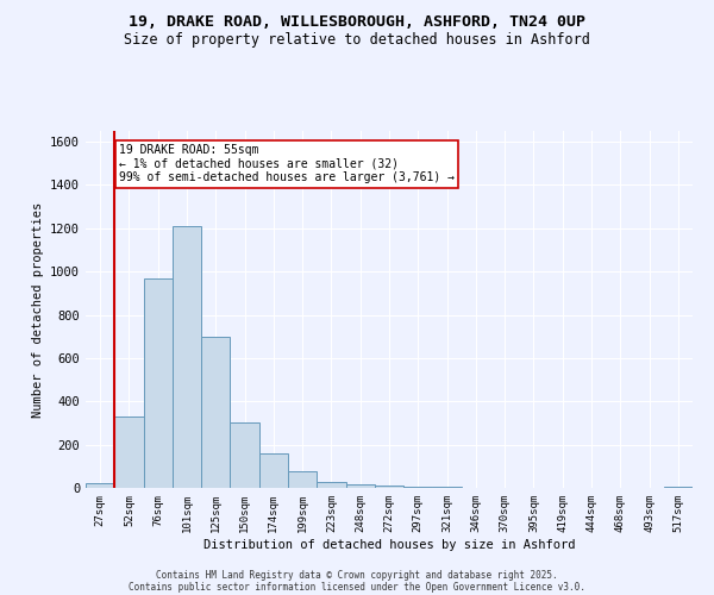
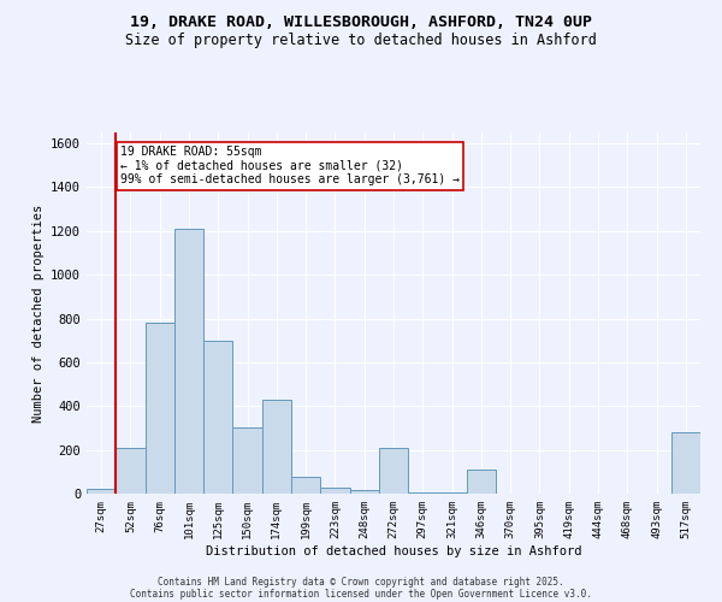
52sqm: 330 -> 210
76sqm: 970 -> 780
174sqm: 160 -> 430
272sqm: 10 -> 210
346sqm: 0 -> 110
517sqm: 10 -> 280
